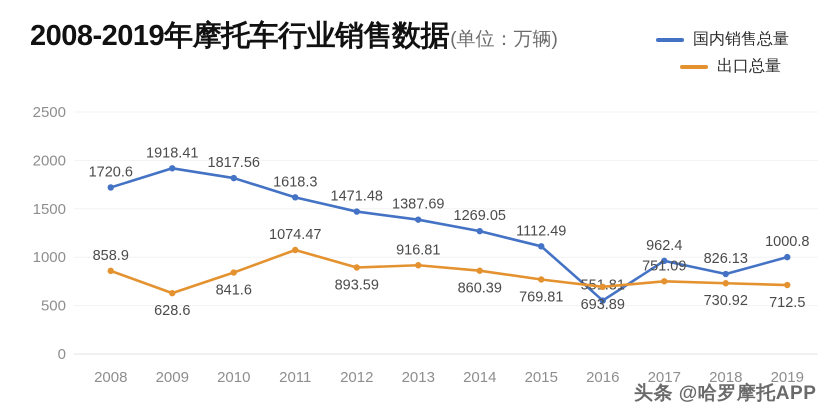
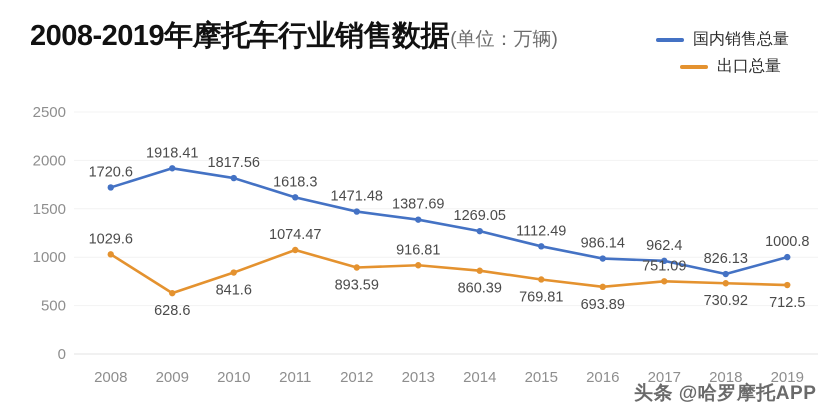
出口总量/2008: 858.9 -> 1029.6
国内销售总量/2016: 551.81 -> 986.14
